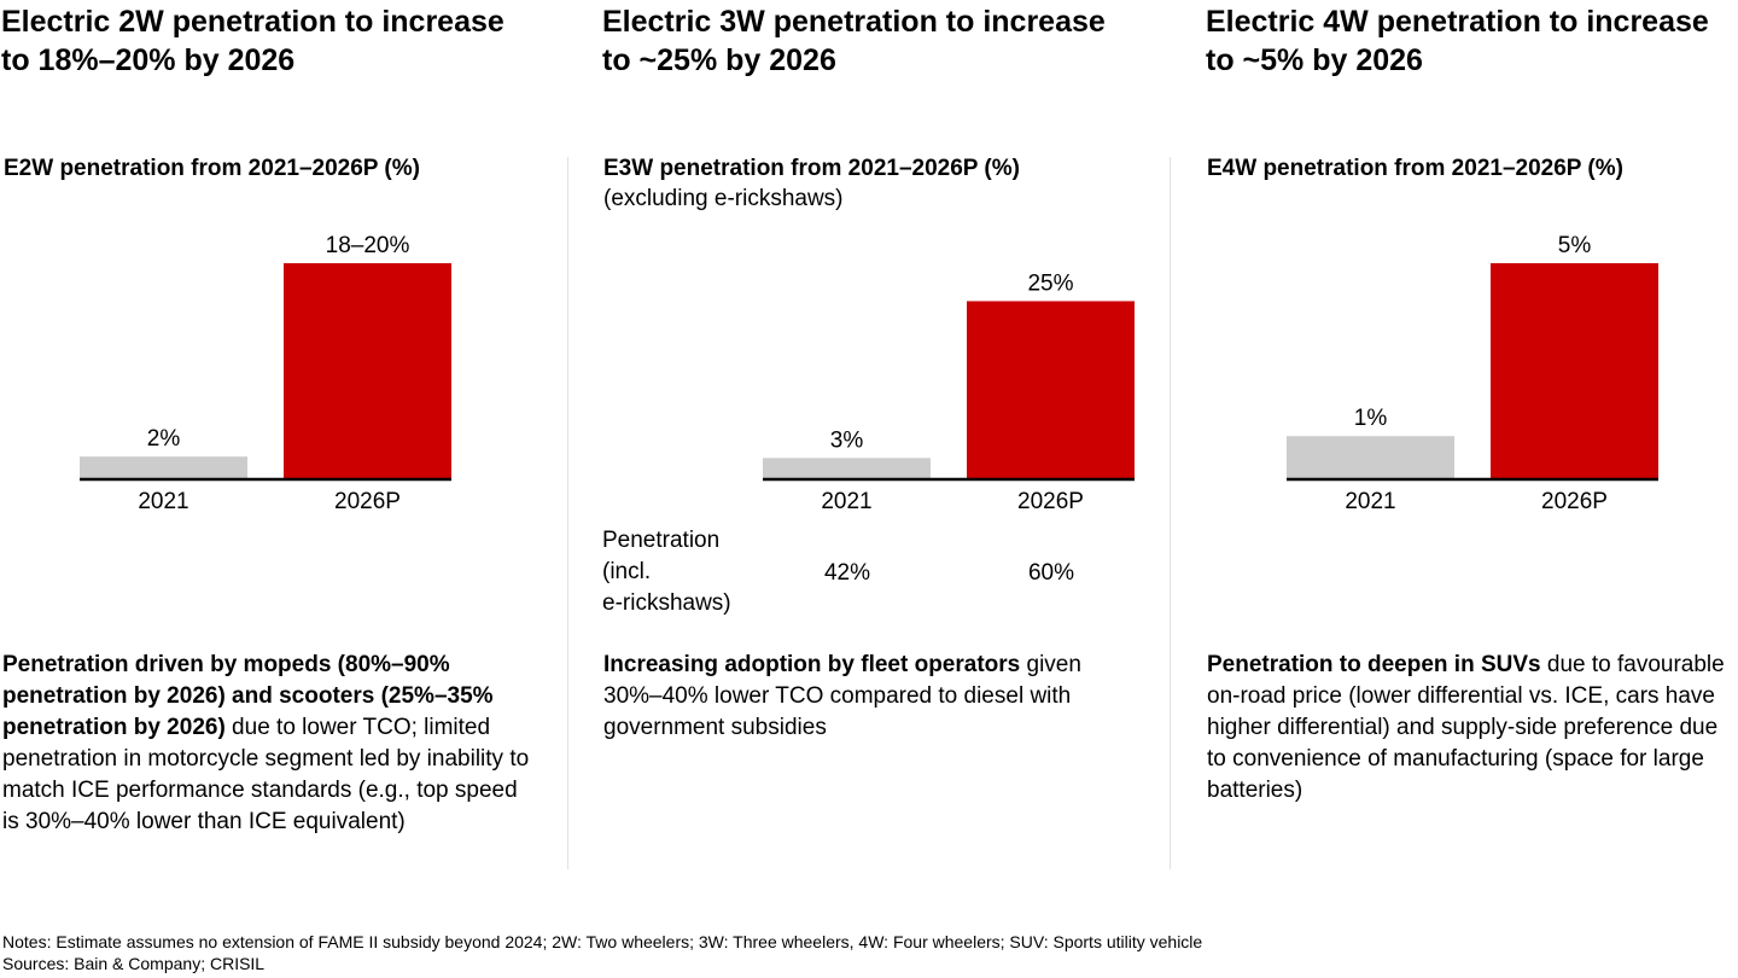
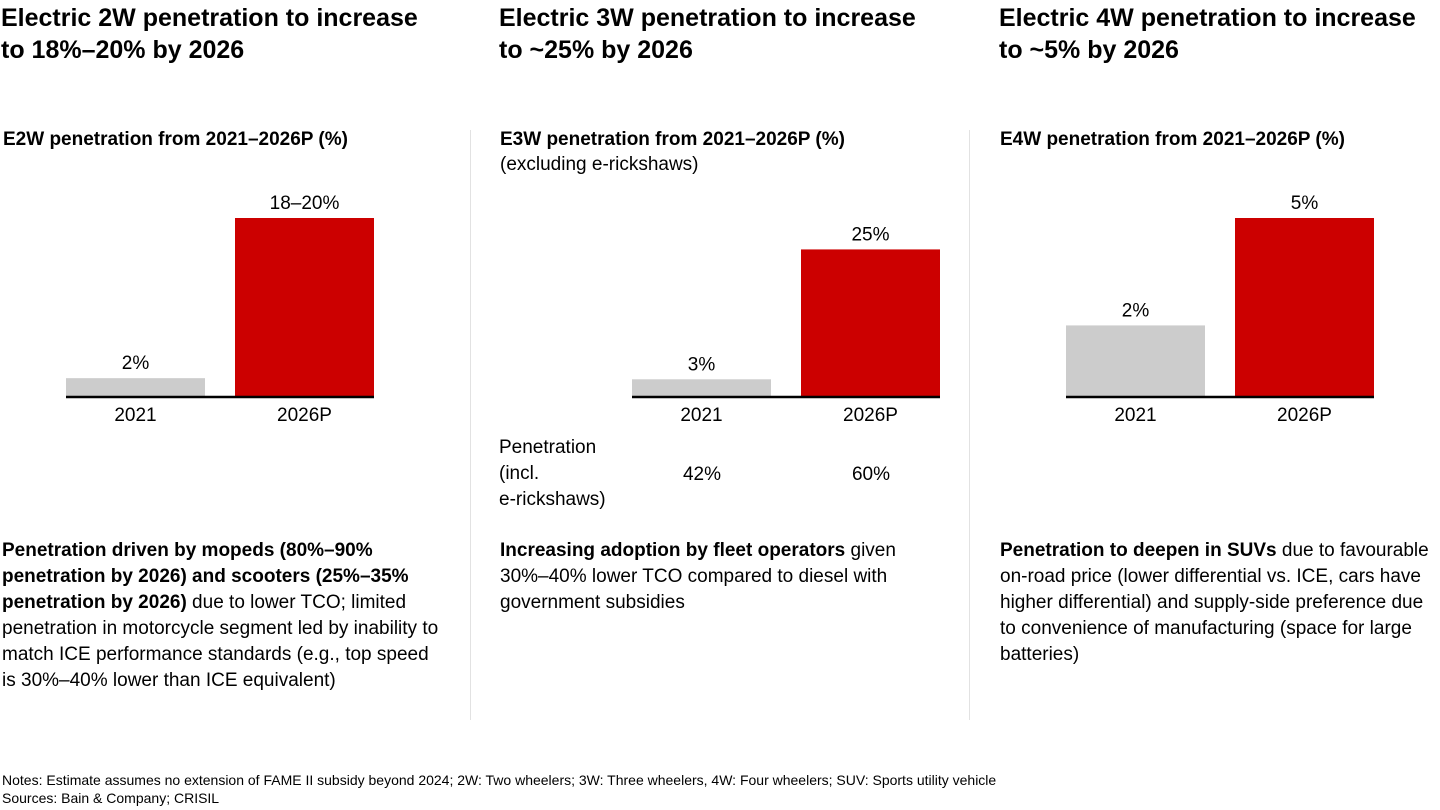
E4W penetration from 2021–2026P (%)/2021: 1% -> 2%
